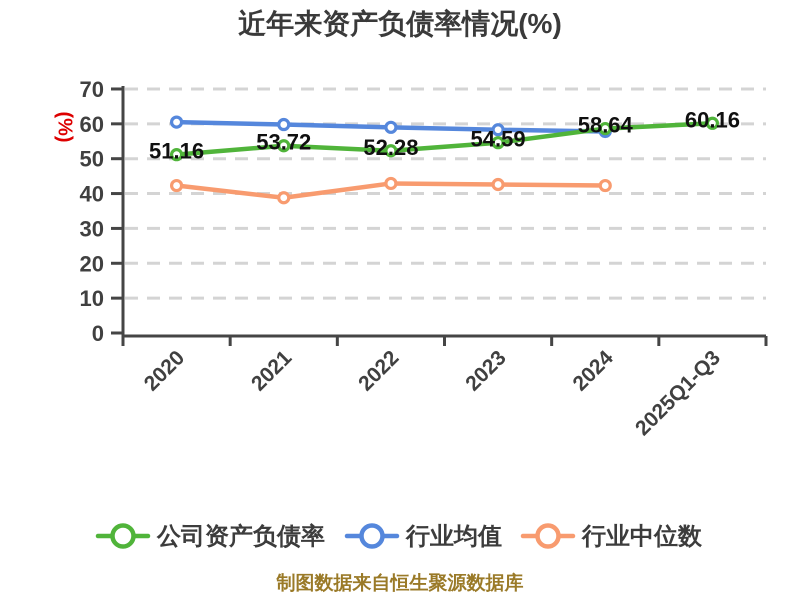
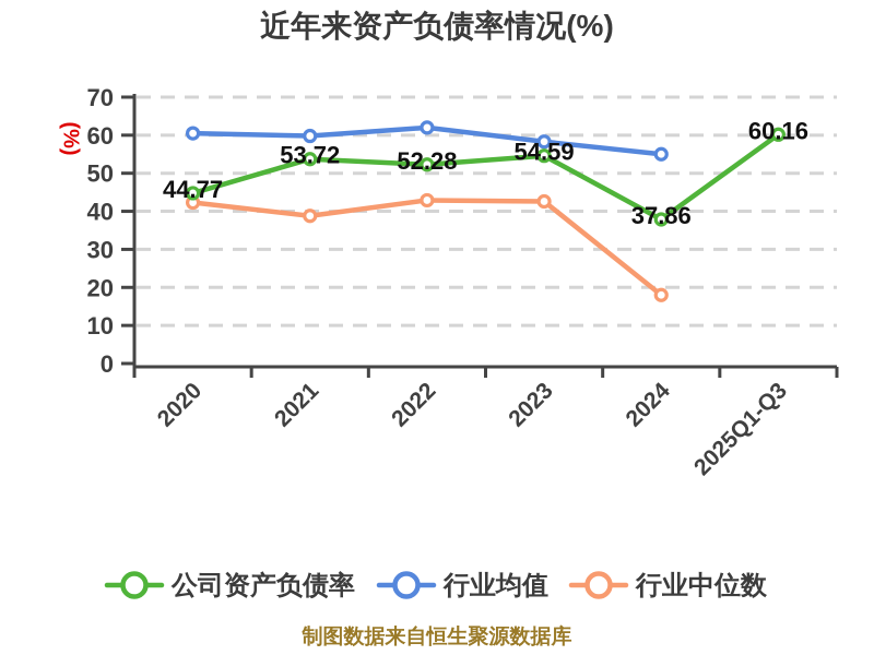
公司资产负债率/2020: 51.16 -> 44.77
行业均值/2022: 59 -> 62
公司资产负债率/2024: 58.64 -> 37.86
行业均值/2024: 58 -> 55
行业中位数/2024: 42 -> 18
